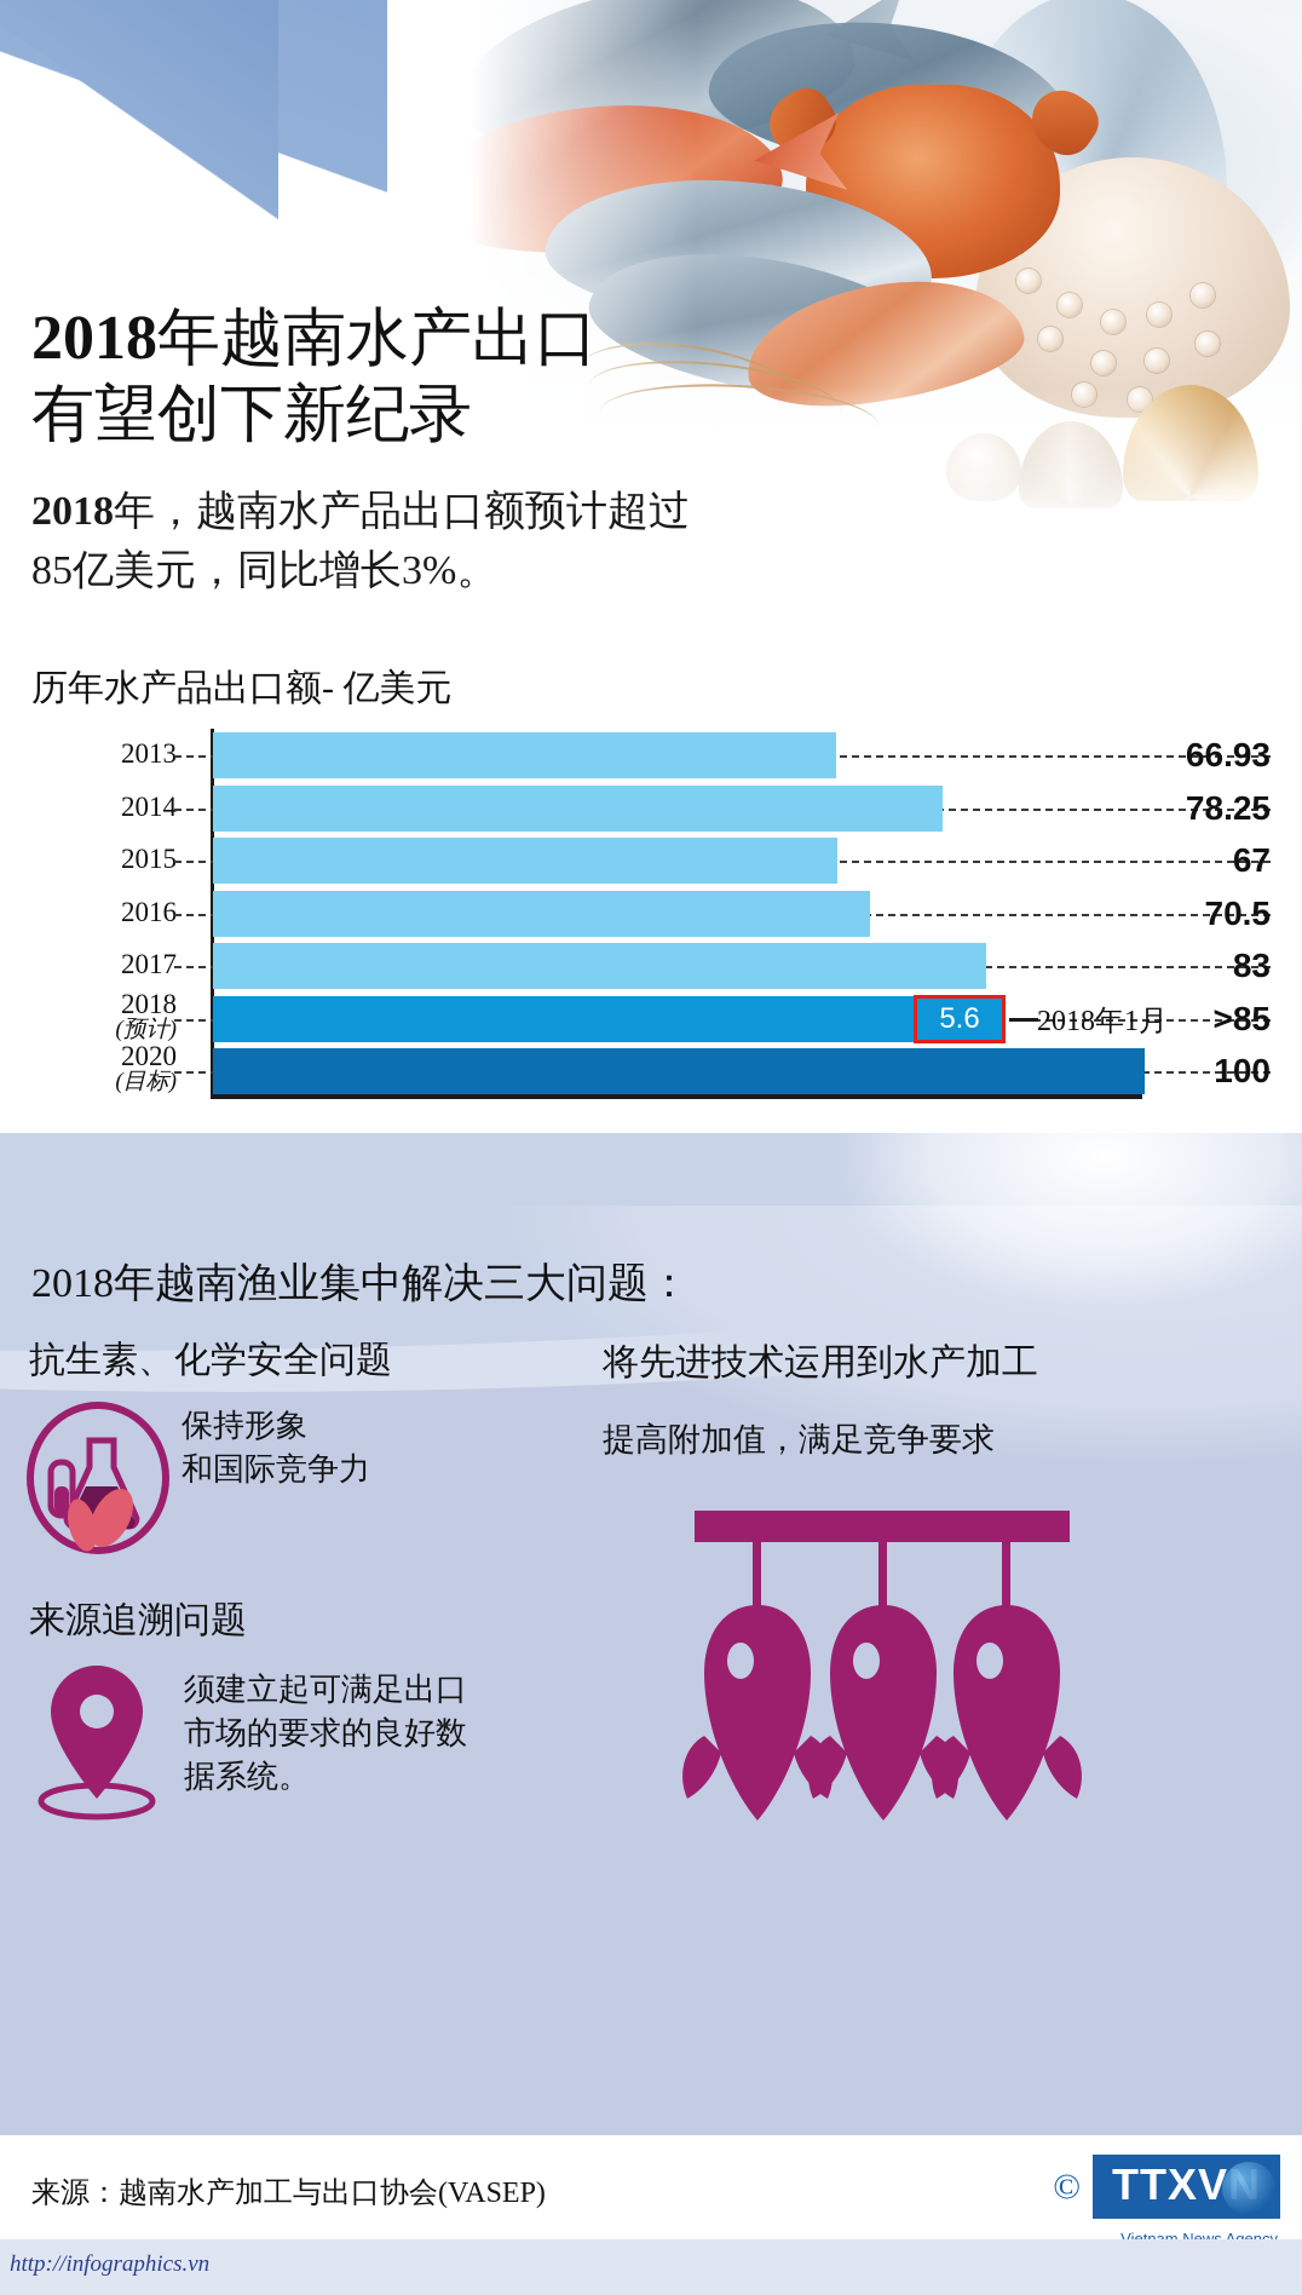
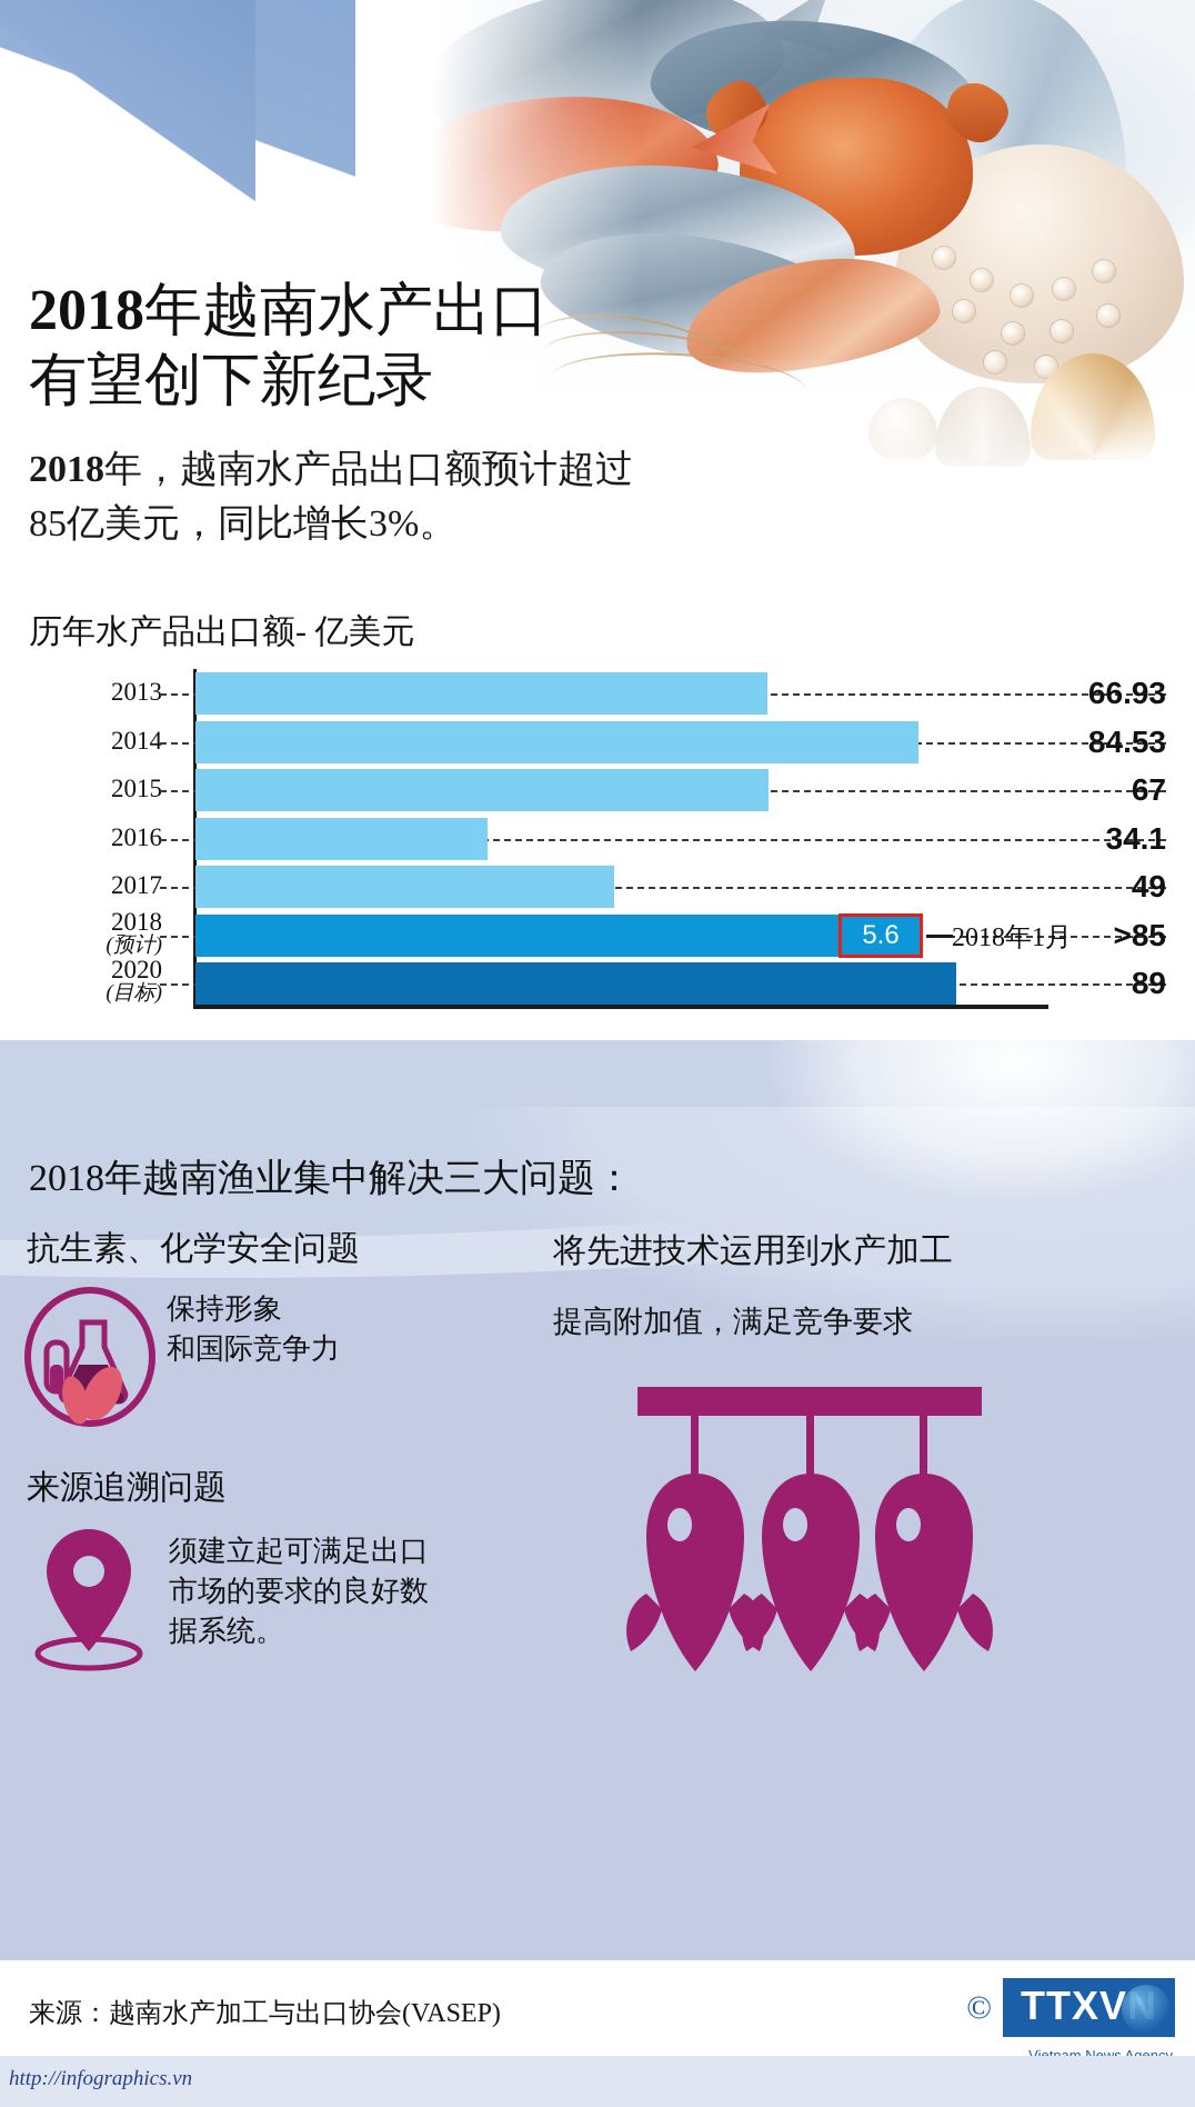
2014: 78.25 -> 84.53
2016: 70.5 -> 34.1
2017: 83 -> 49
2020: 100 -> 89
